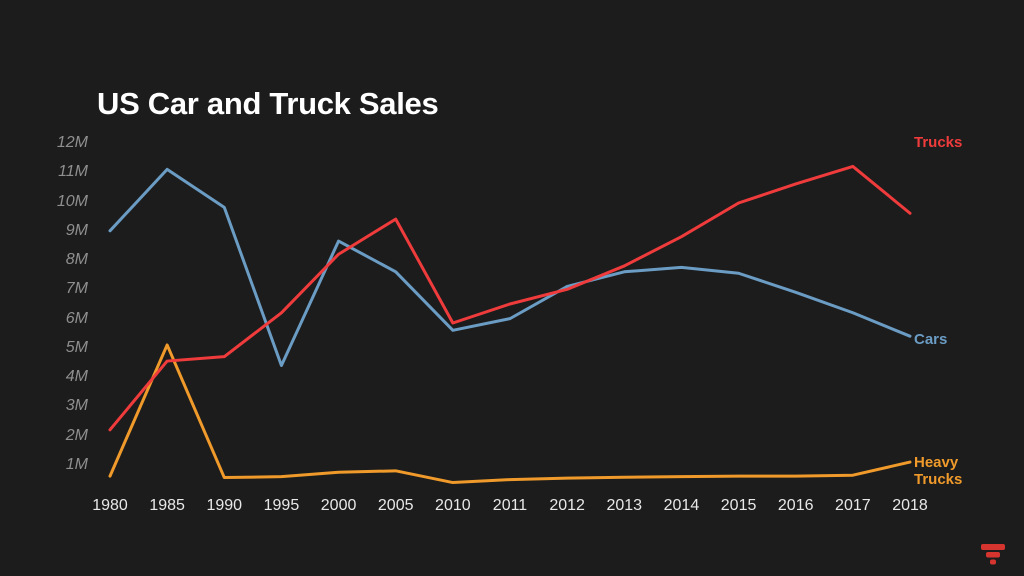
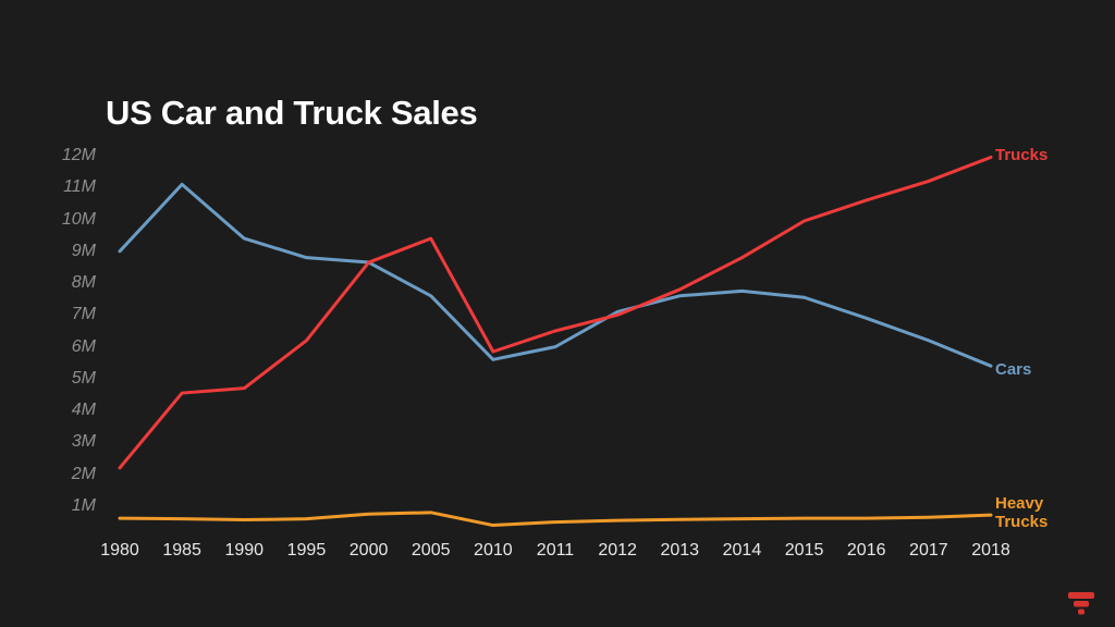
Heavy Trucks/1985: 5.1M -> 0.6M
Cars/1990: 9.8M -> 9.4M
Cars/1995: 4.4M -> 8.8M
Trucks/2000: 8.2M -> 8.7M
Trucks/2018: 9.6M -> 11.9M
Heavy Trucks/2018: 1.1M -> 0.7M
